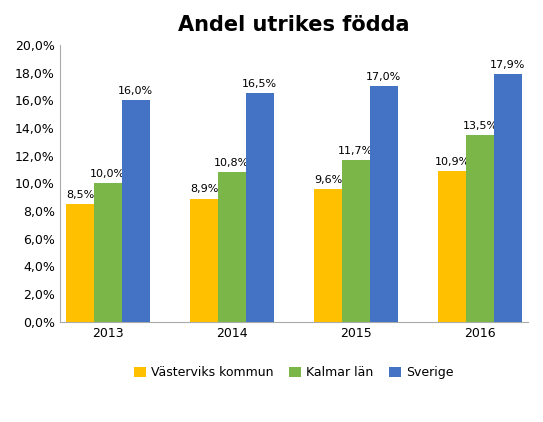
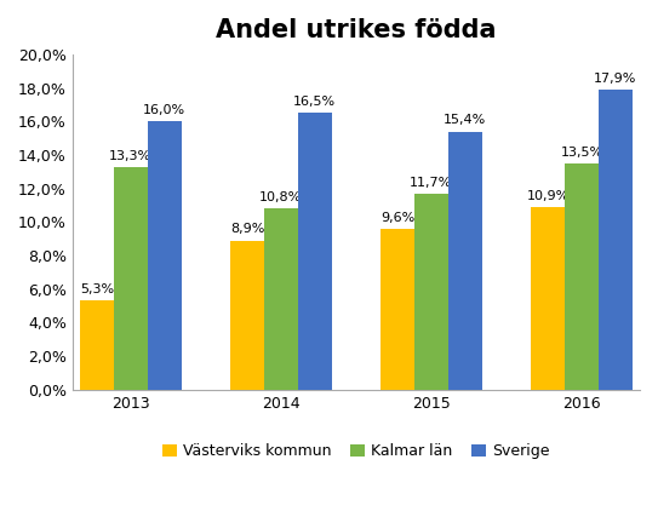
Västerviks kommun/2013: 8,5% -> 5,3%
Kalmar län/2013: 10,0% -> 13,3%
Sverige/2015: 17,0% -> 15,4%
